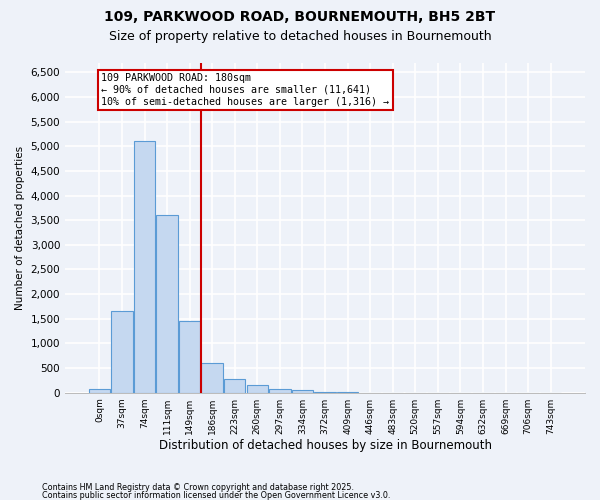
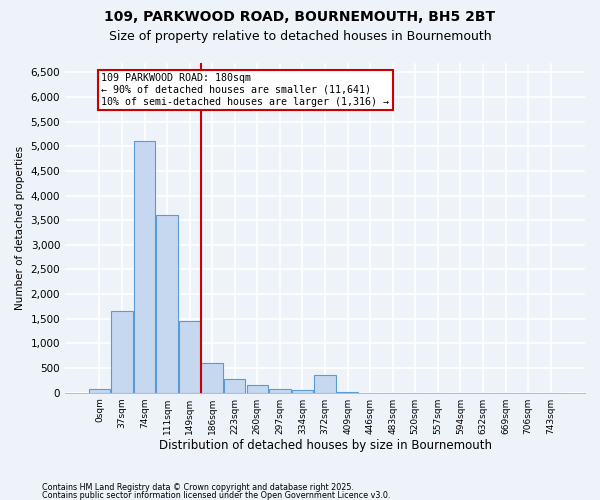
372sqm: 20 -> 350
